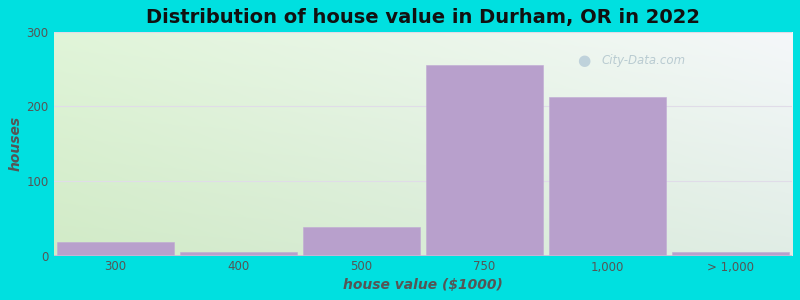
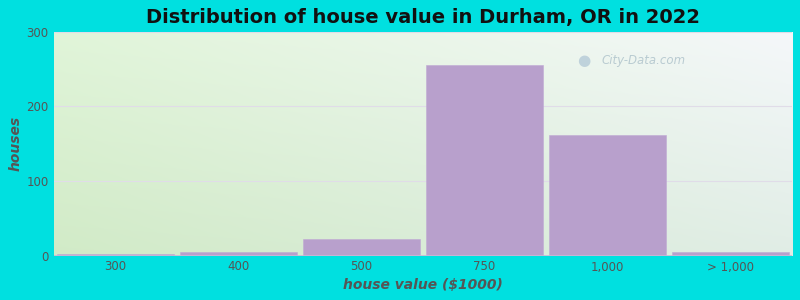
300: 18 -> 2
500: 38 -> 22
1,000: 212 -> 162
